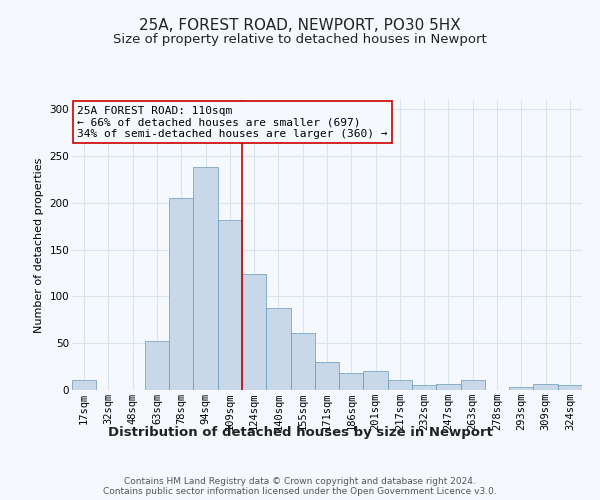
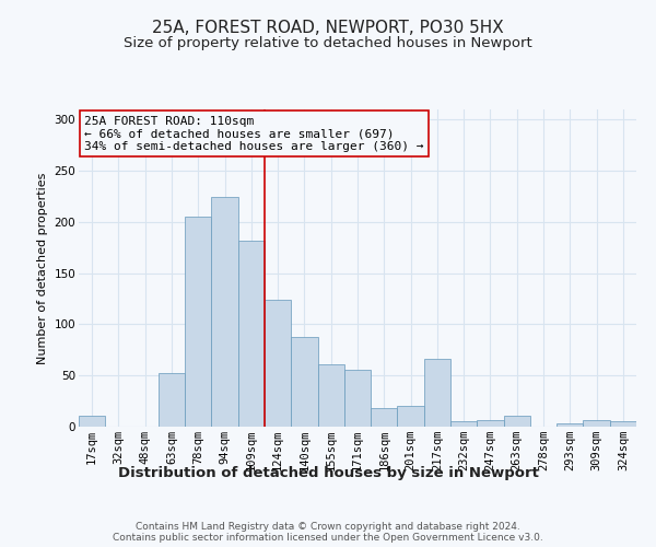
94sqm: 238 -> 224
171sqm: 30 -> 56
217sqm: 11 -> 66
